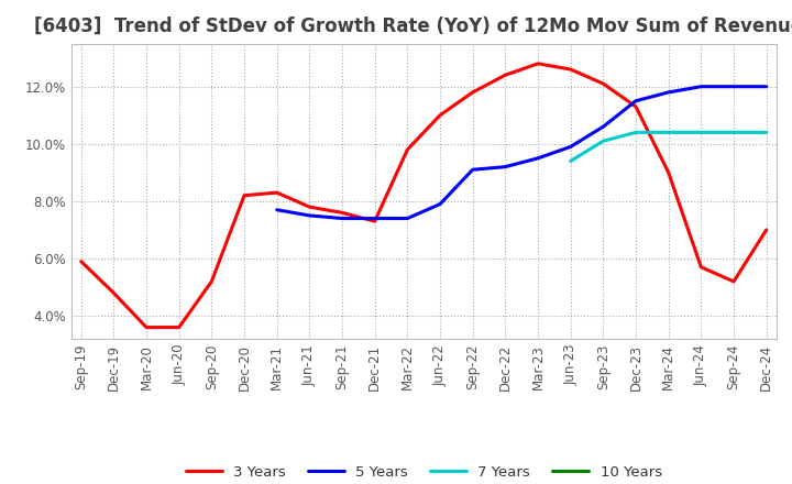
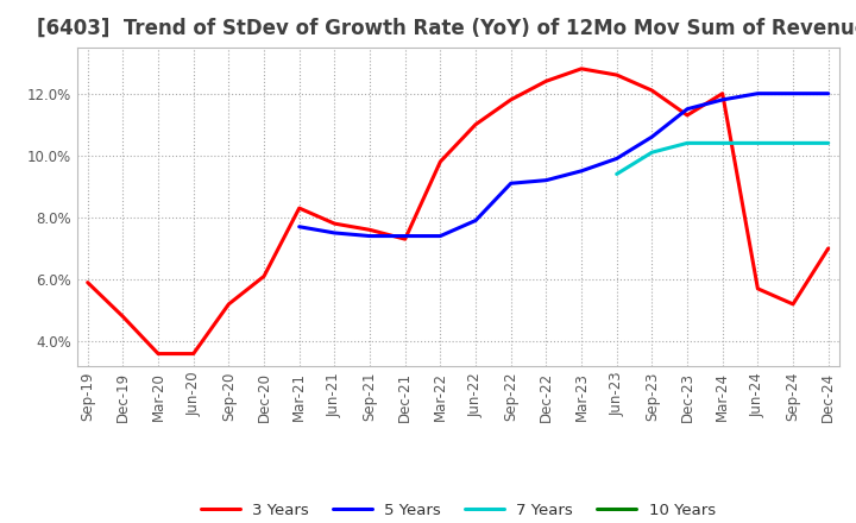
3 Years/Dec-20: 8.2% -> 6.1%
3 Years/Mar-24: 9.0% -> 12.0%
